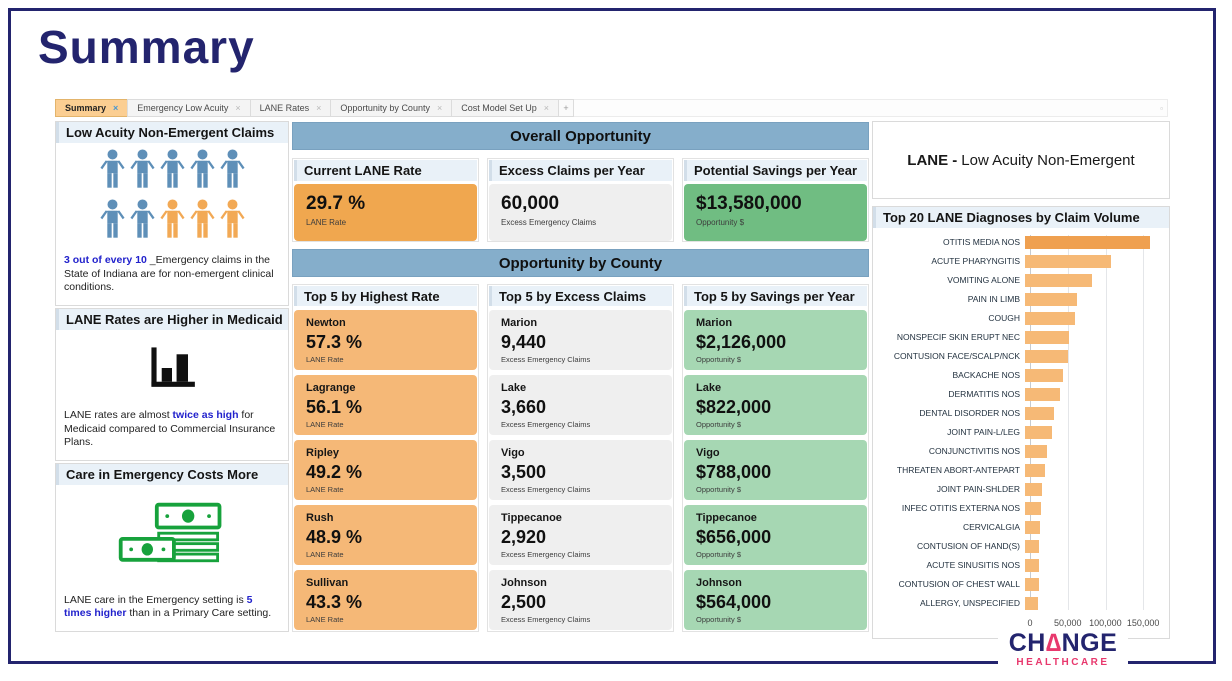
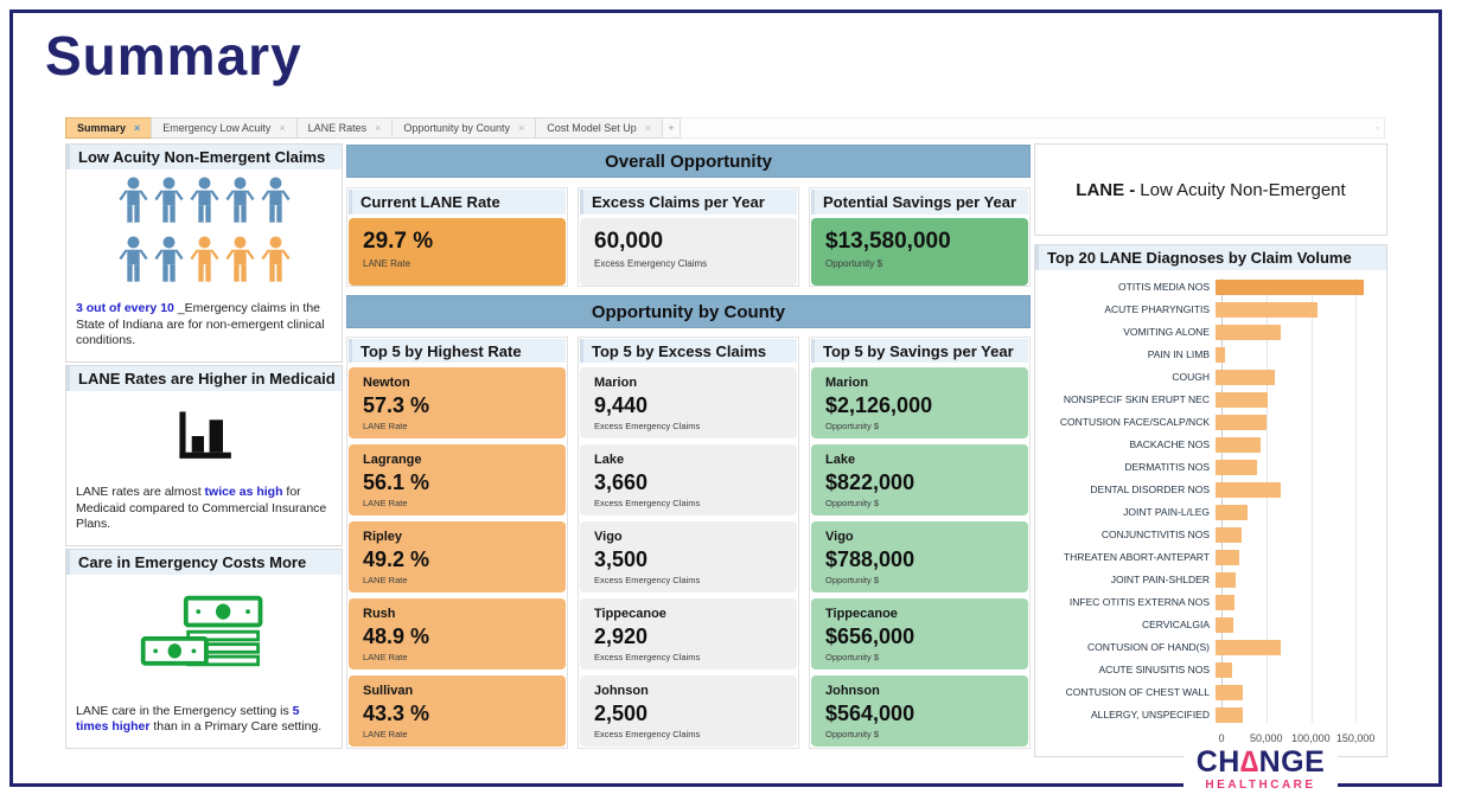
VOMITING ALONE: 90000 -> 70000
PAIN IN LIMB: 70000 -> 10000
DENTAL DISORDER NOS: 40000 -> 70000
CONTUSION OF HAND(S): 20000 -> 70000
CONTUSION OF CHEST WALL: 20000 -> 30000
ALLERGY, UNSPECIFIED: 20000 -> 30000
